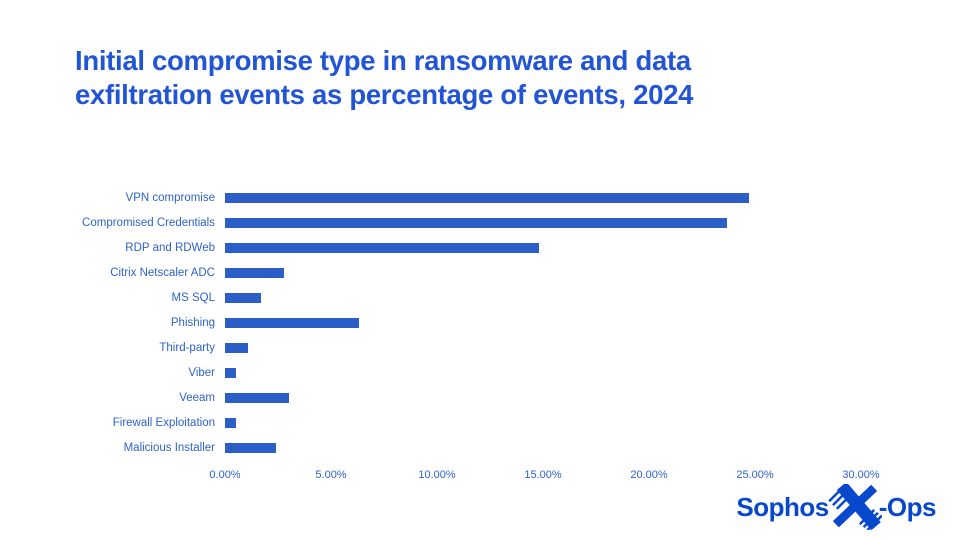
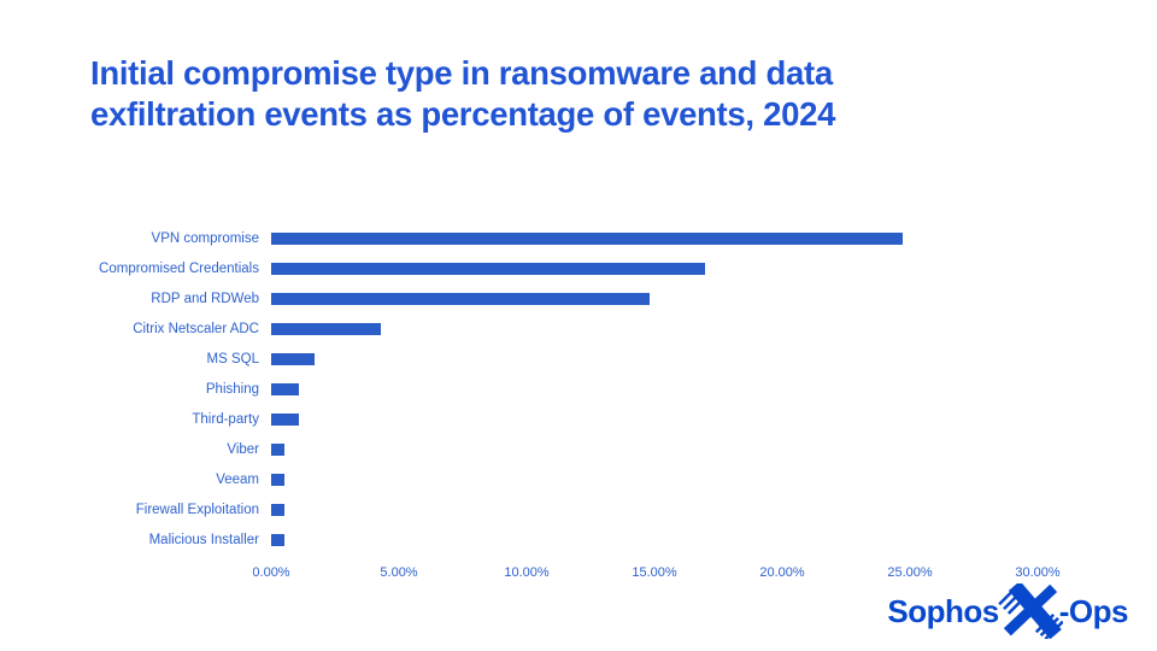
Compromised Credentials: 23.7% -> 17.0%
Citrix Netscaler ADC: 2.8% -> 4.3%
Phishing: 6.3% -> 1.1%
Veeam: 3.0% -> 0.5%
Malicious Installer: 2.4% -> 0.5%
